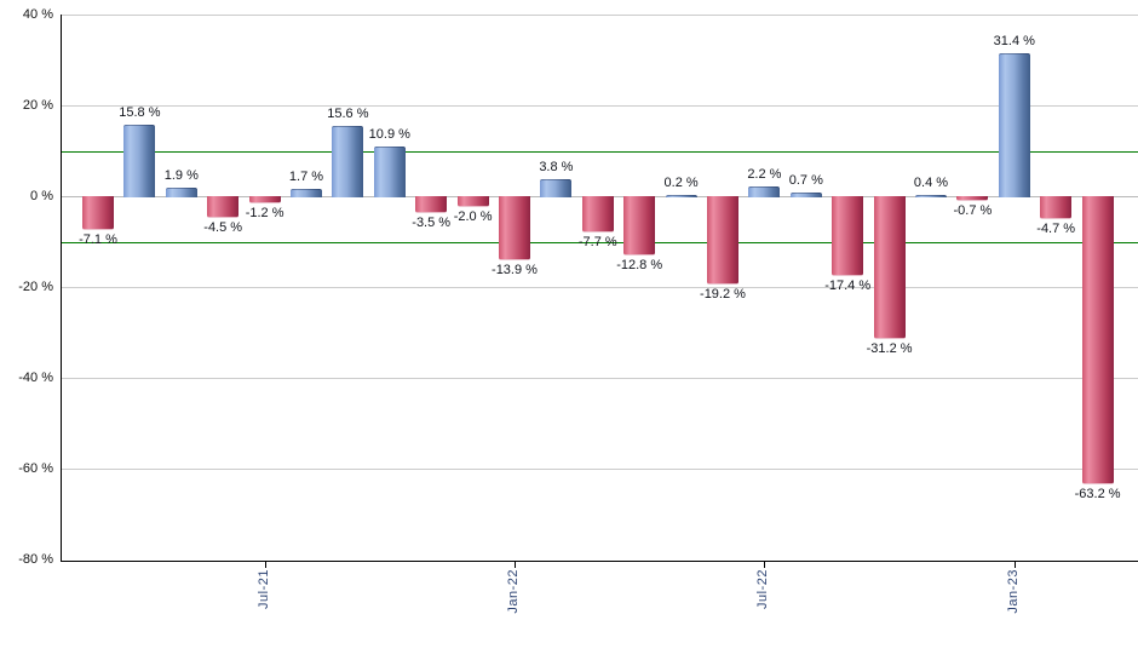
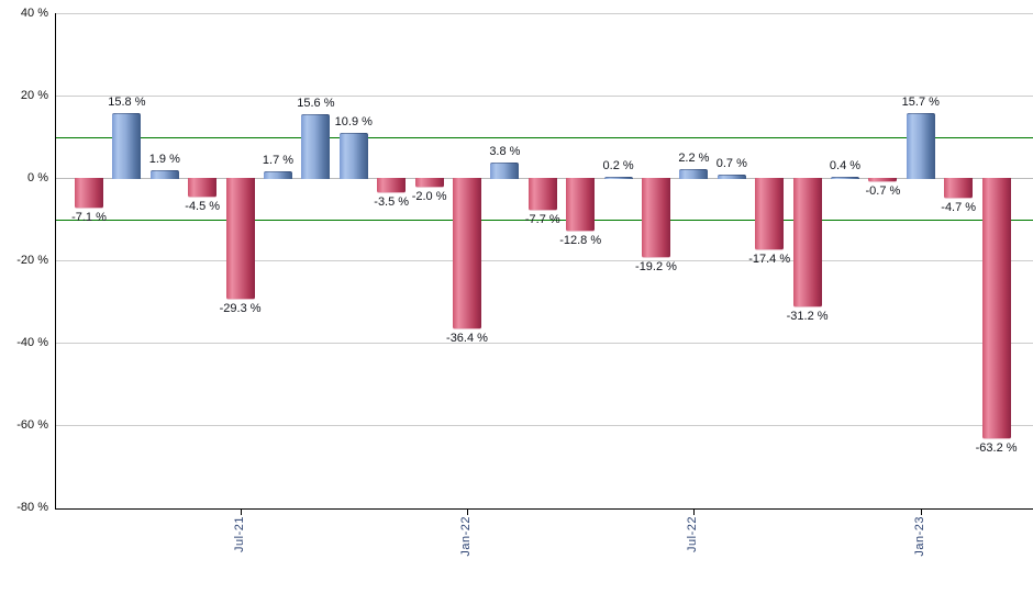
Jul-21: -1.2 -> -29.3
Jan-22: -13.9 -> -36.4
Jan-23: 31.4 -> 15.7
